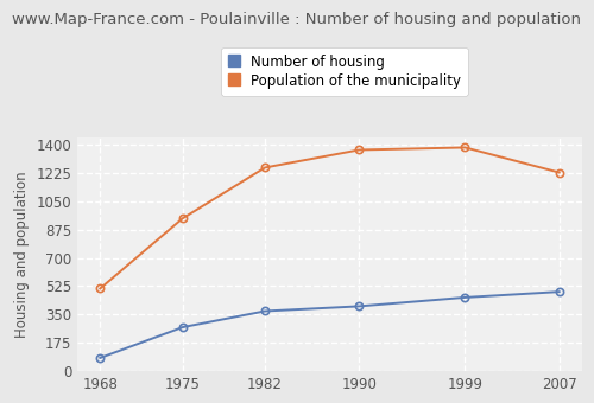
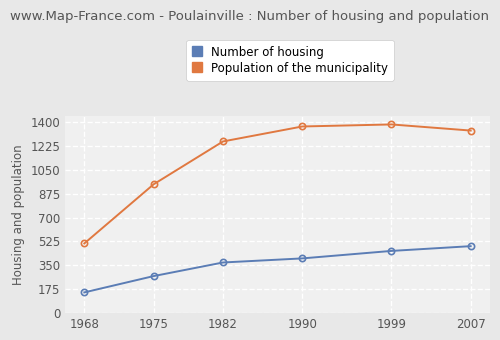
Number of housing/1968: 80 -> 150
Population of the municipality/2007: 1230 -> 1340
